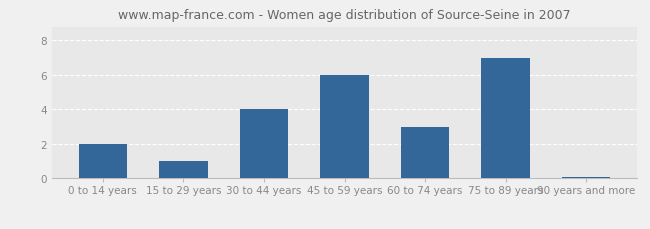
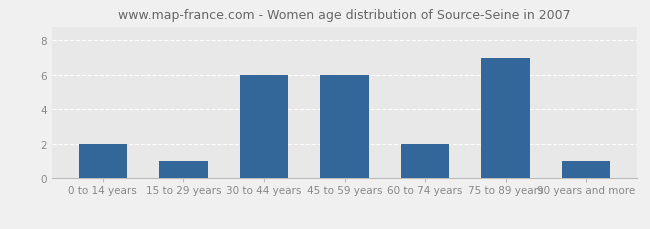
30 to 44 years: 4.0 -> 6.0
60 to 74 years: 3.0 -> 2.0
90 years and more: 0.1 -> 1.0
